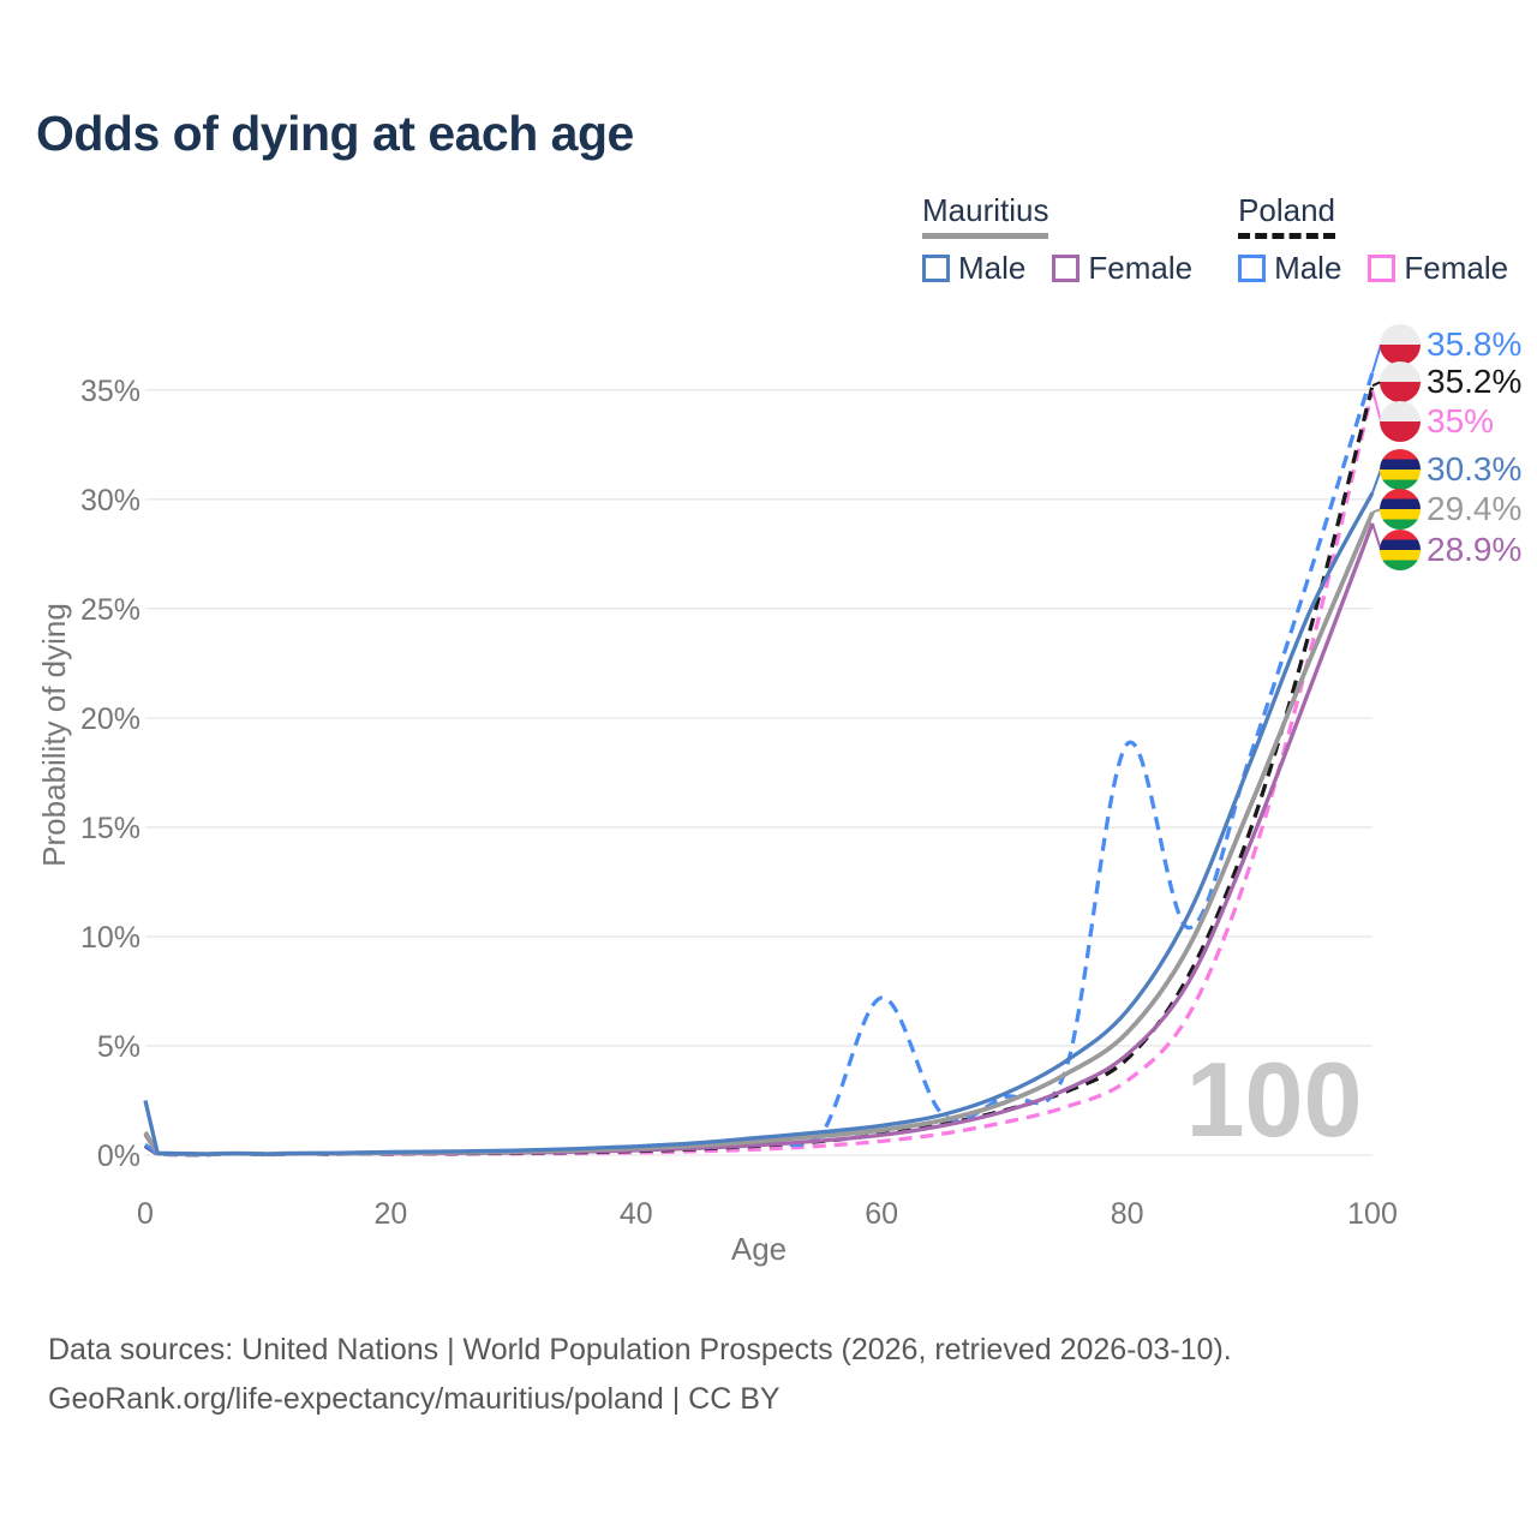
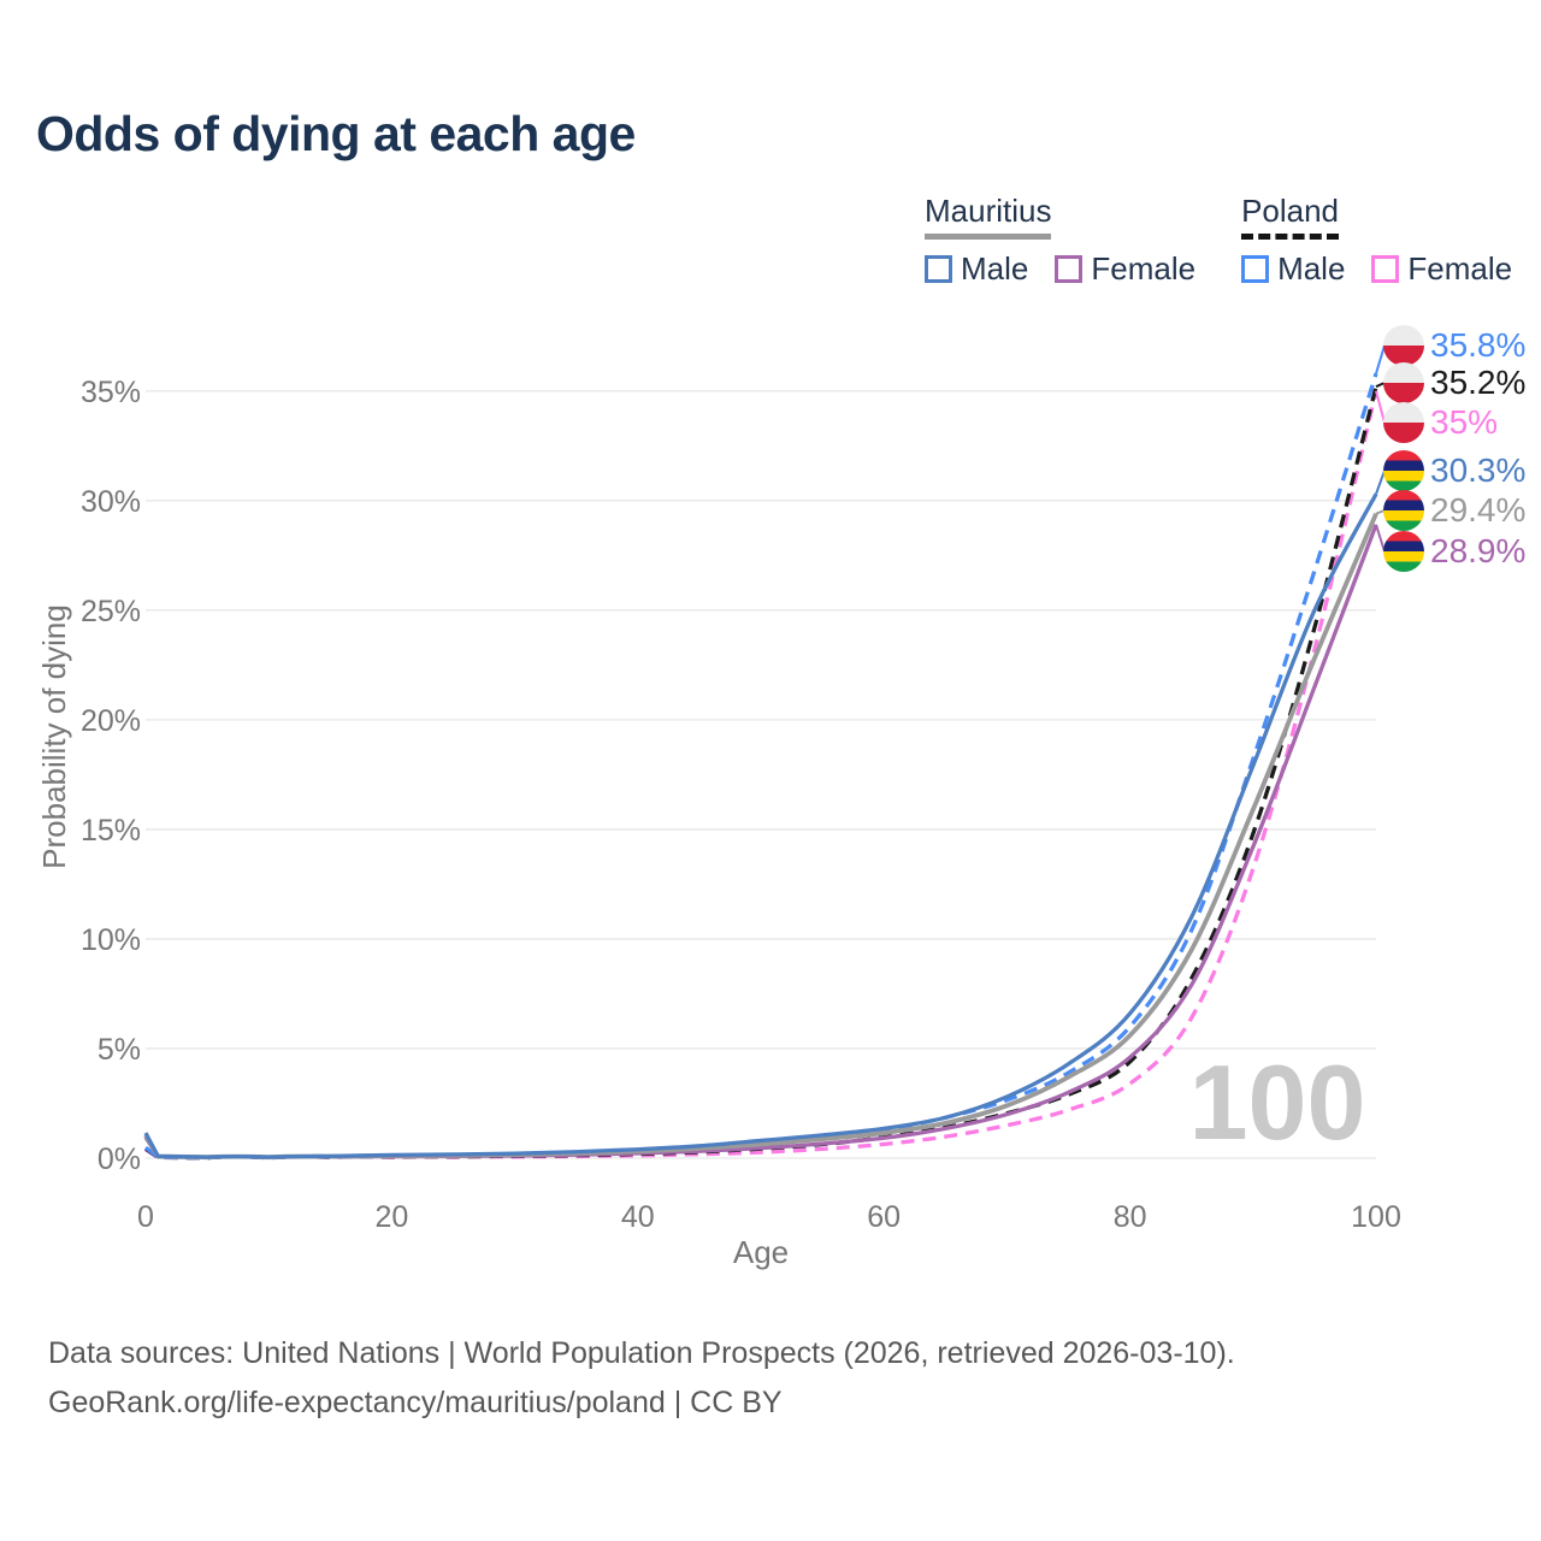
Mauritius Male/0: 2.5% -> 1.1%
Poland Male/60: 7.2% -> 1.3%
Poland Male/80: 18.8% -> 6.0%
